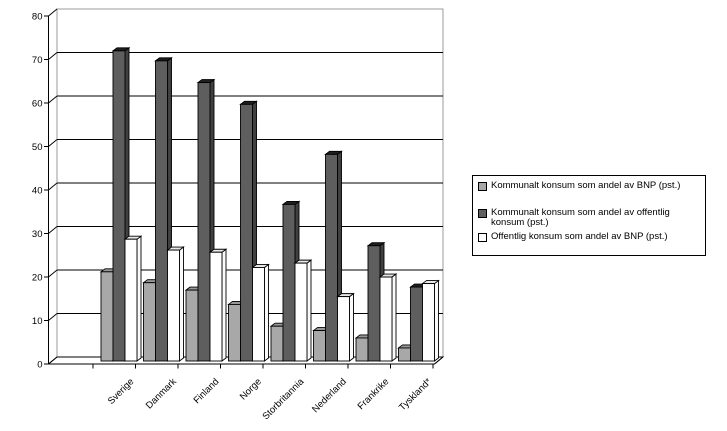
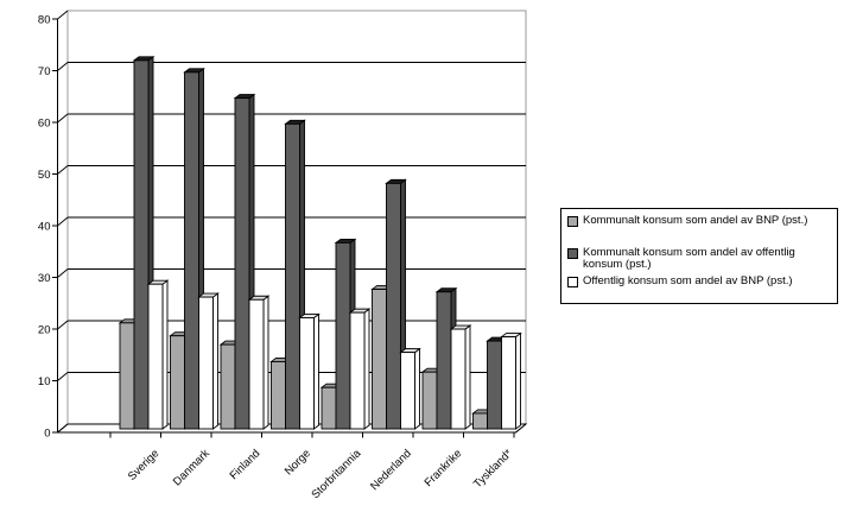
Kommunalt konsum som andel av BNP (pst.)/Nederland: 7 -> 27
Kommunalt konsum som andel av BNP (pst.)/Frankrike: 5 -> 11
